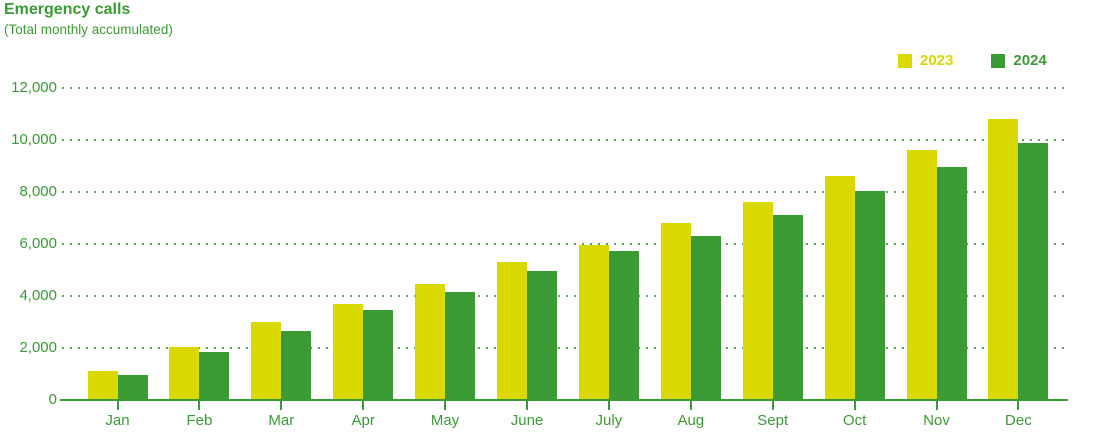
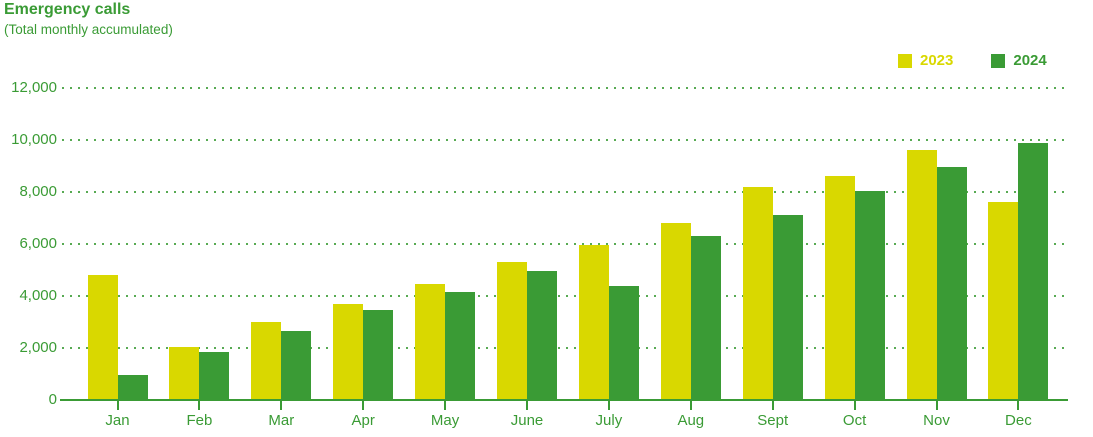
2023/Jan: 1100 -> 4800
2024/July: 5800 -> 4400
2023/Sept: 7600 -> 8200
2023/Dec: 10800 -> 7600
